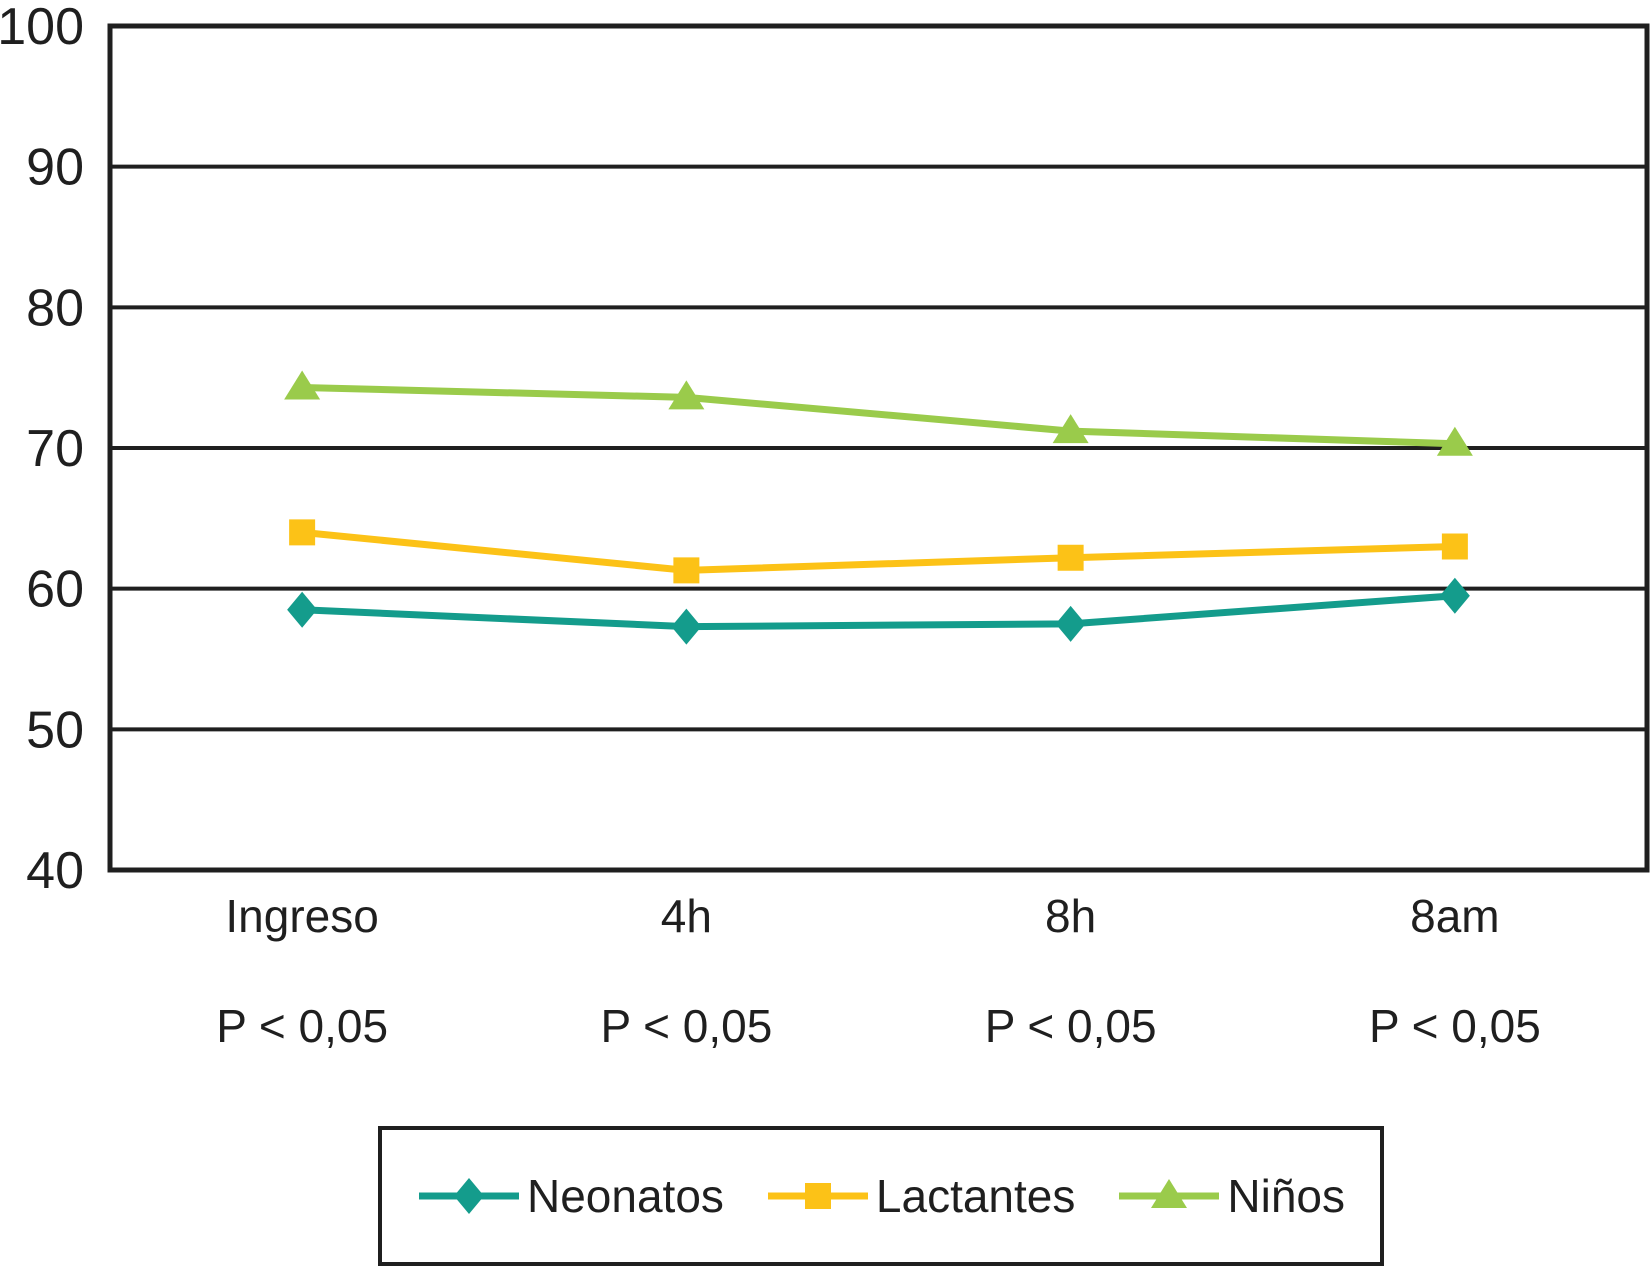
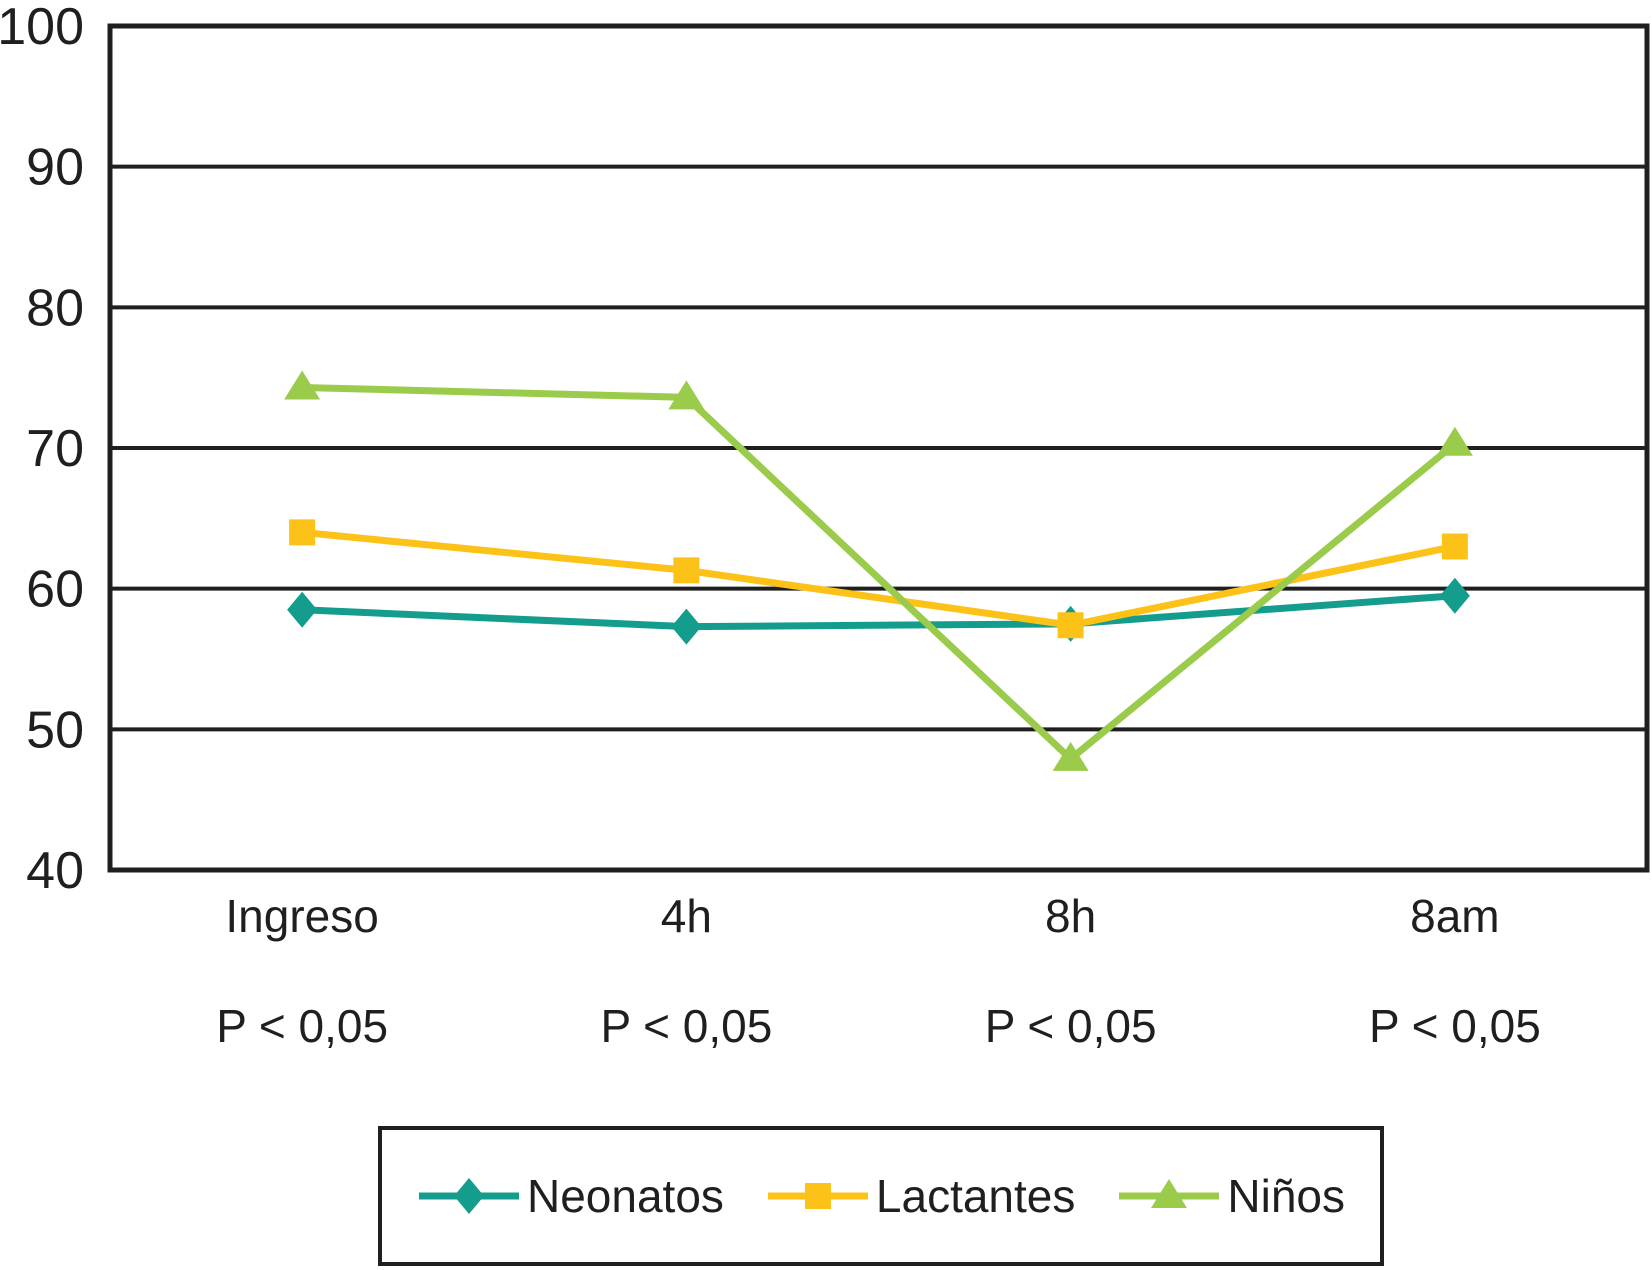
Lactantes/8h: 62.2 -> 57.4
Niños/8h: 71.2 -> 47.9
